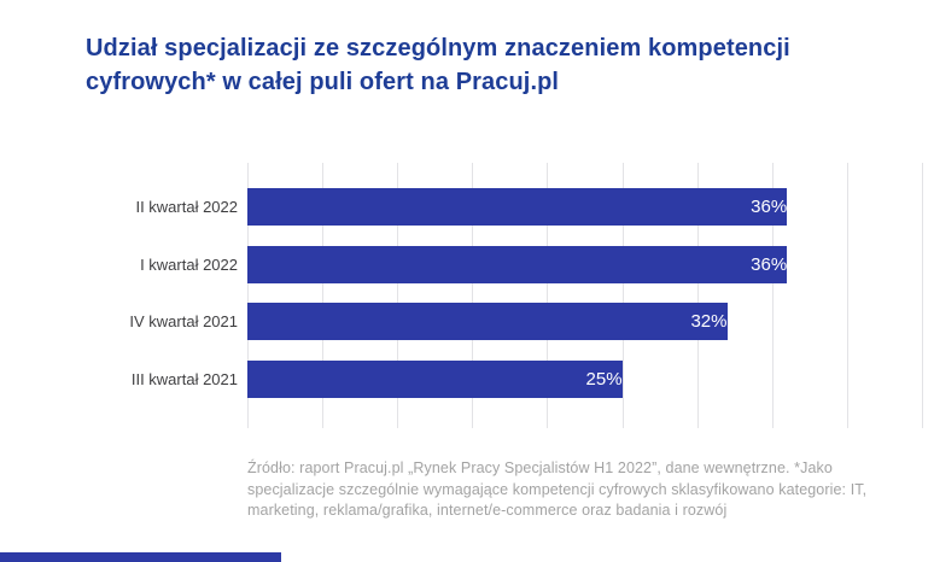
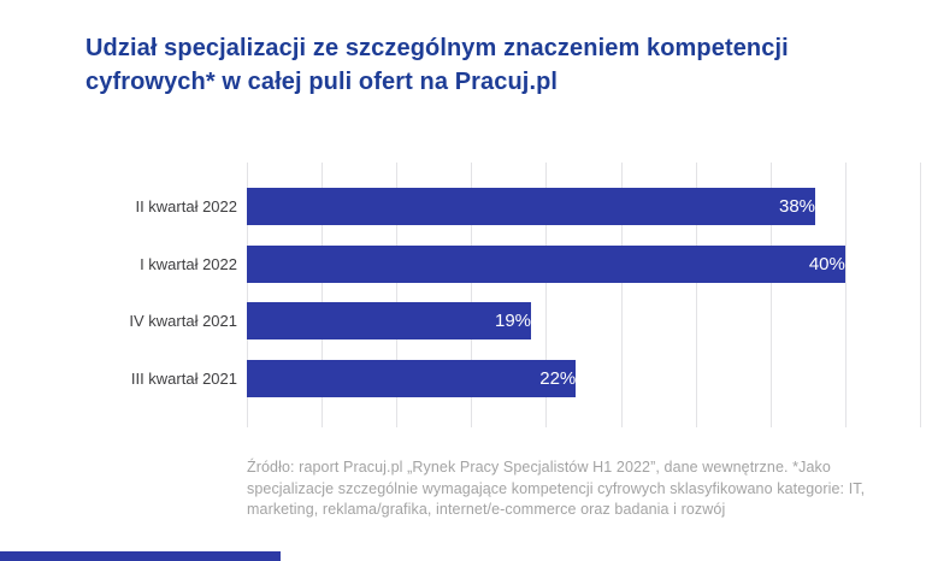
II kwartał 2022: 36% -> 38%
I kwartał 2022: 36% -> 40%
IV kwartał 2021: 32% -> 19%
III kwartał 2021: 25% -> 22%
